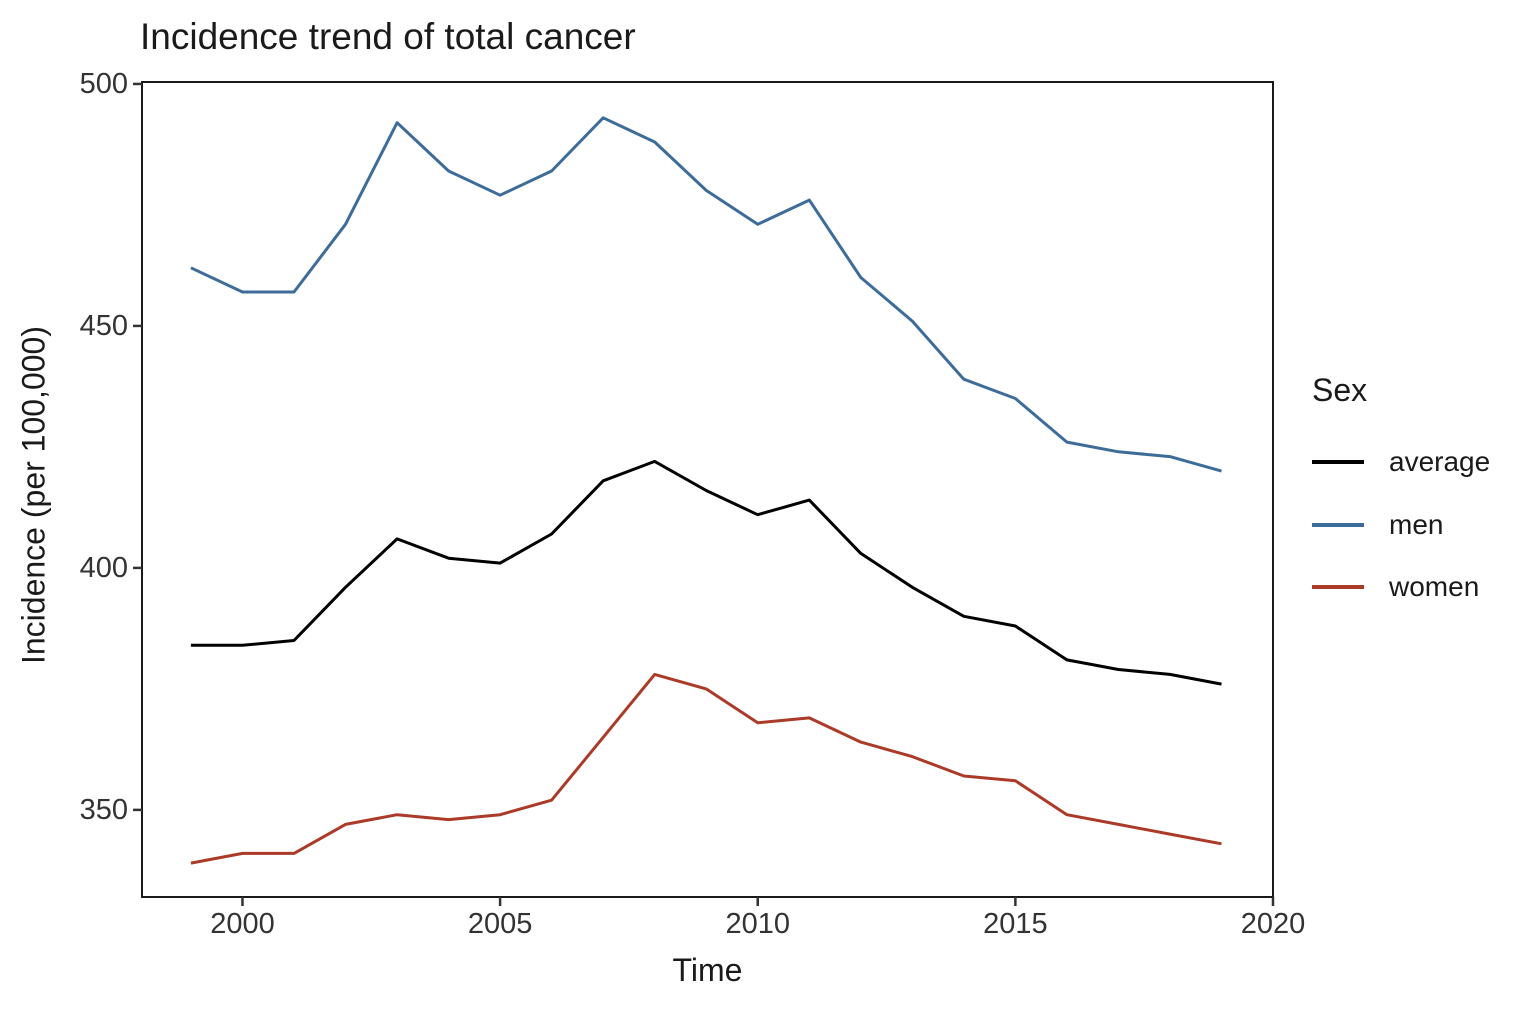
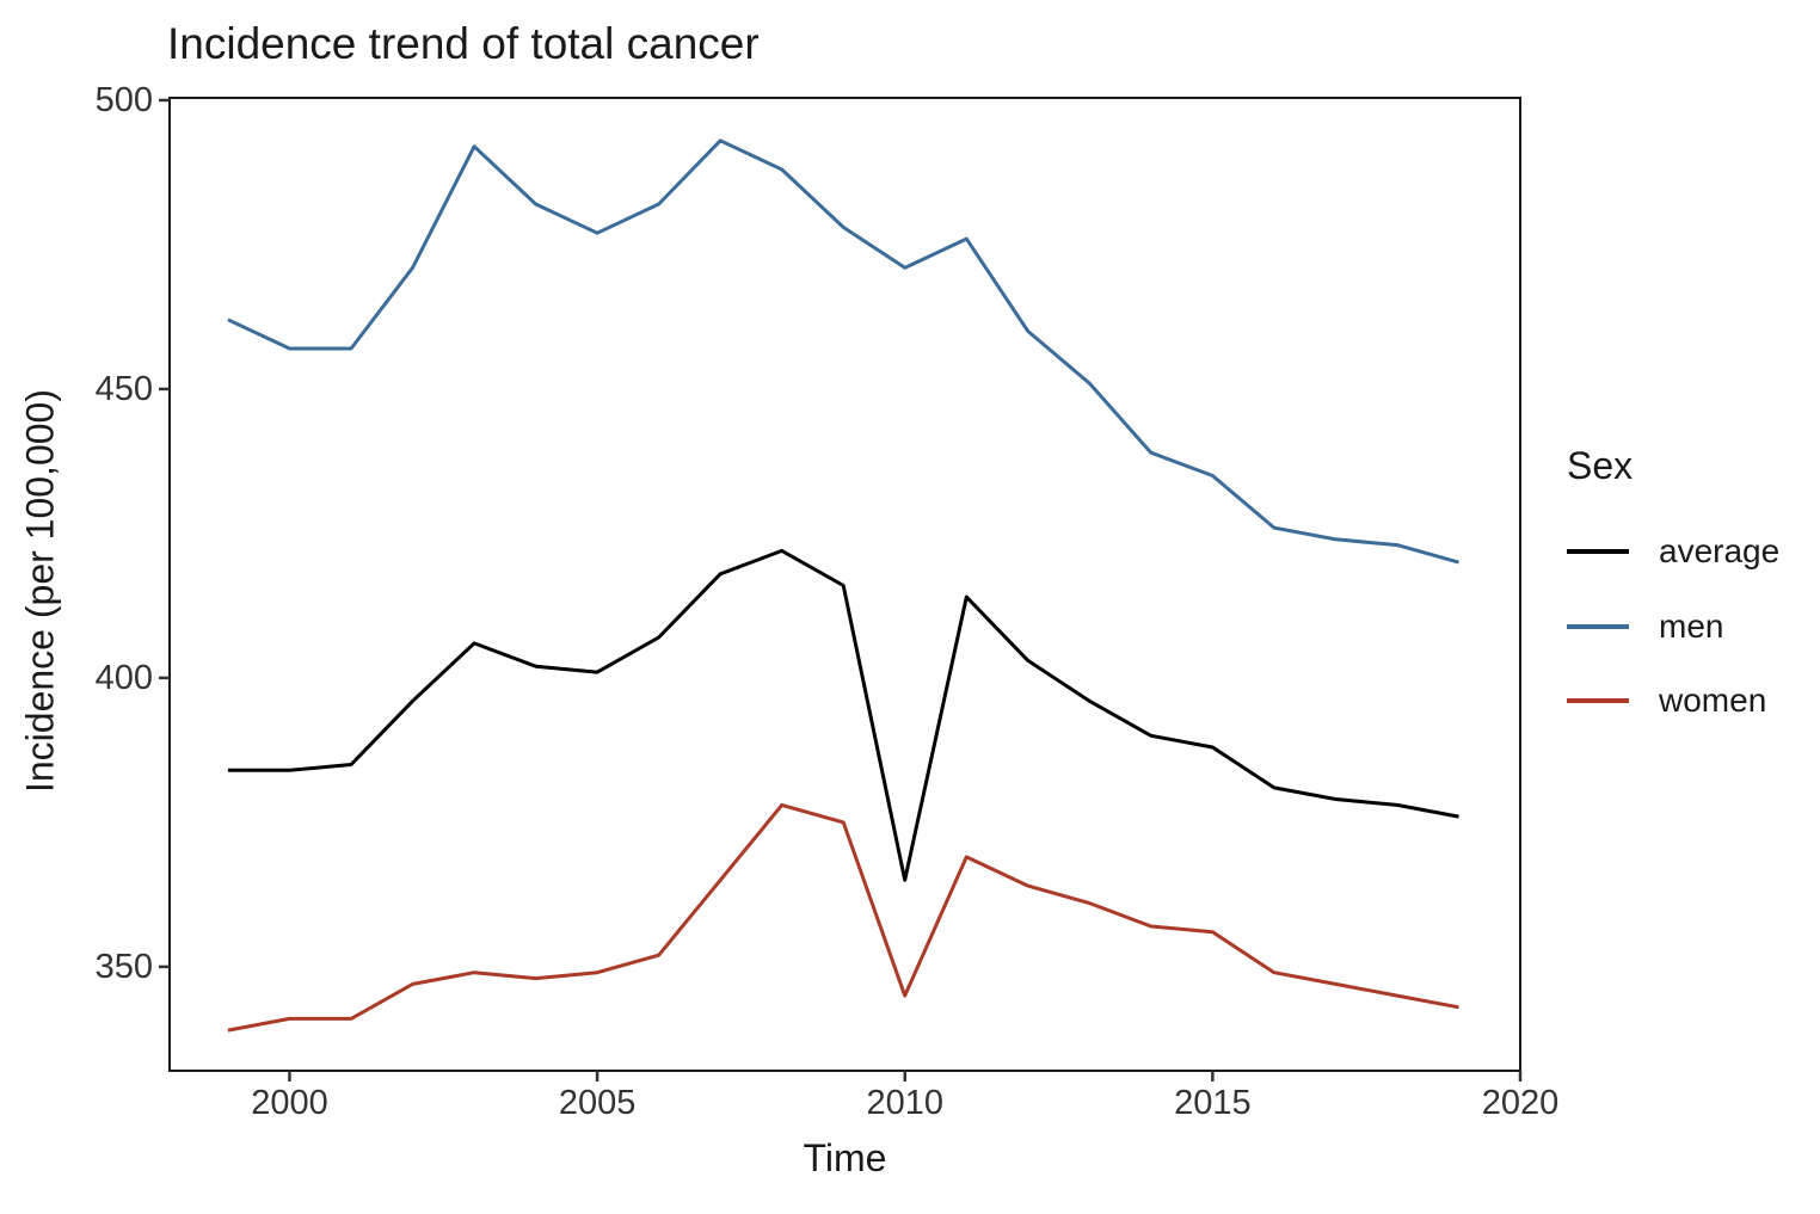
average/2010: 411 -> 365
women/2010: 368 -> 345
